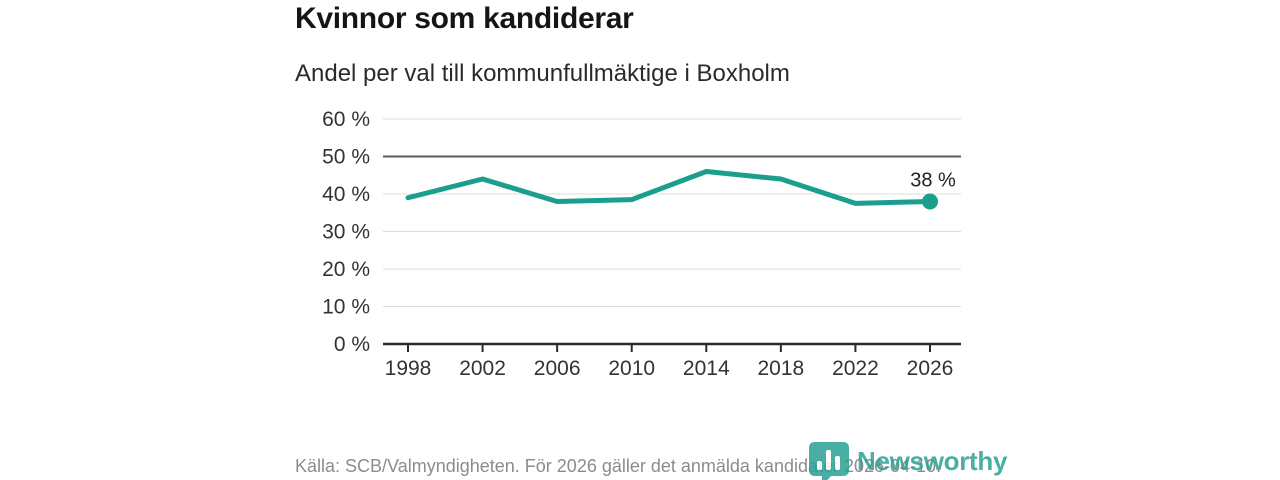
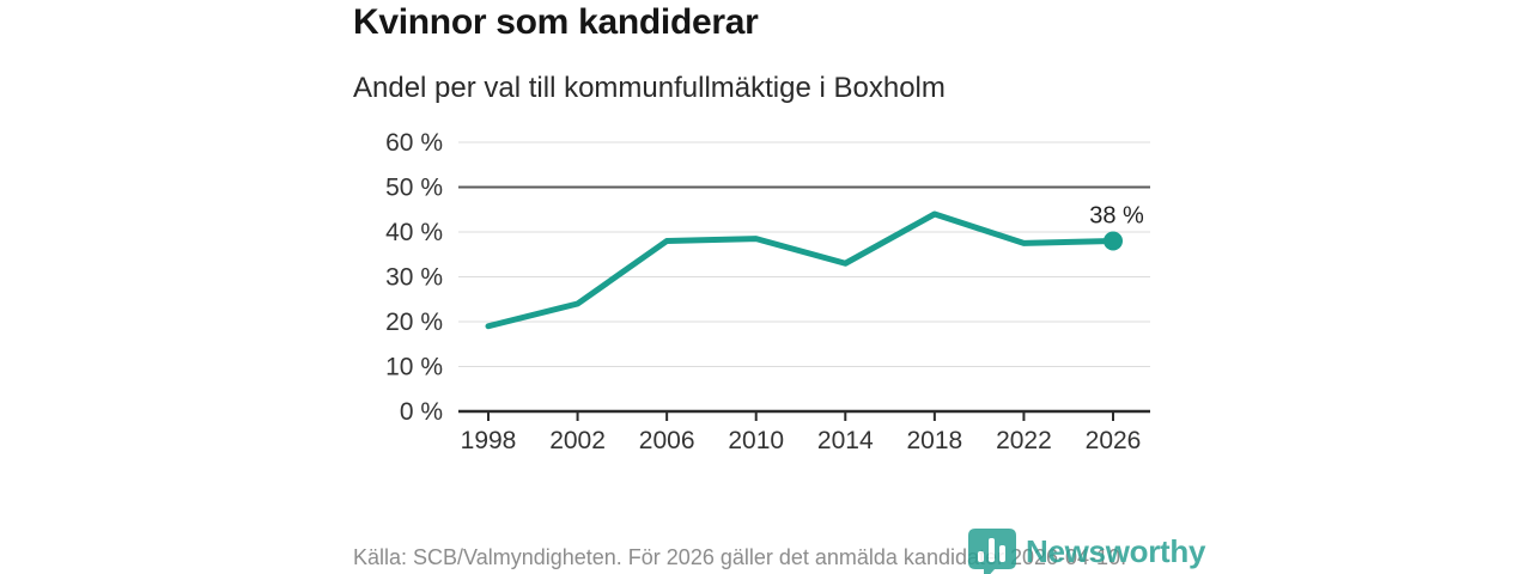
1998: 39% -> 19%
2002: 44% -> 24%
2014: 46% -> 33%
